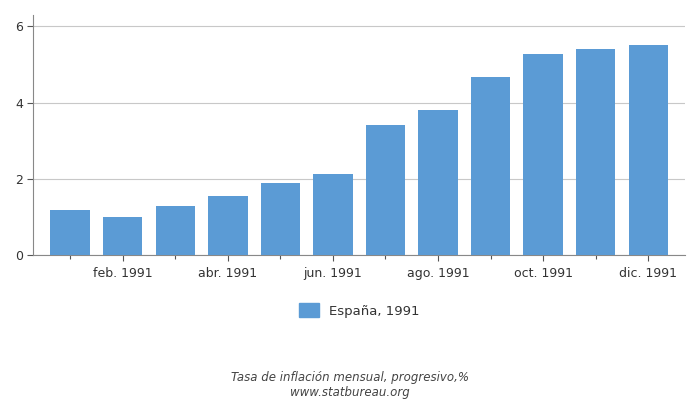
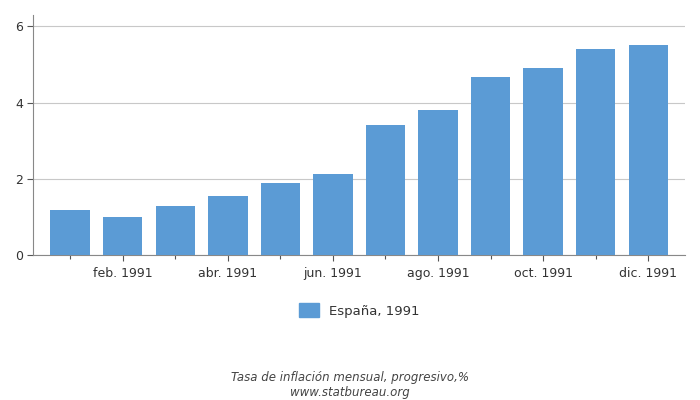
oct. 1991: 5.28 -> 4.90
